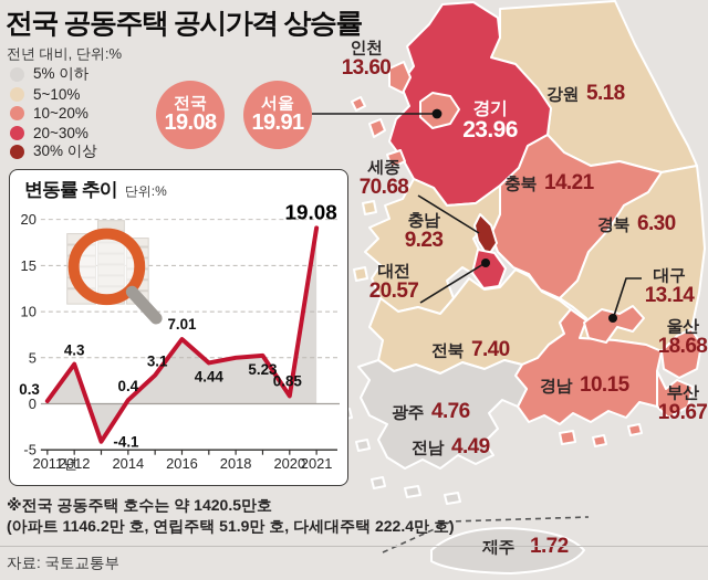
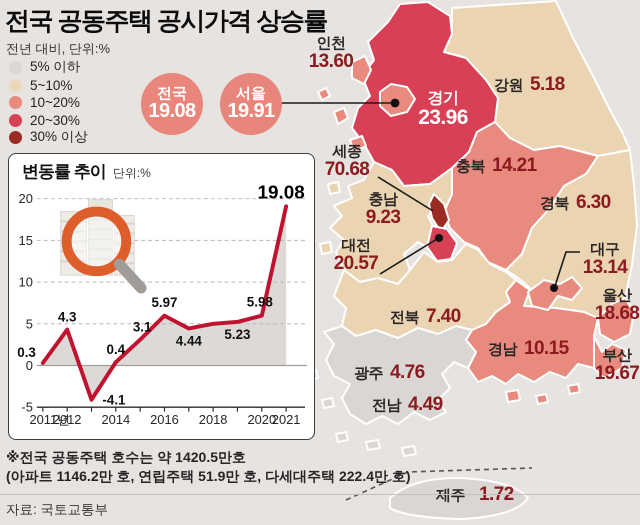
2016: 7.01 -> 5.97
2020: 0.85 -> 5.98
